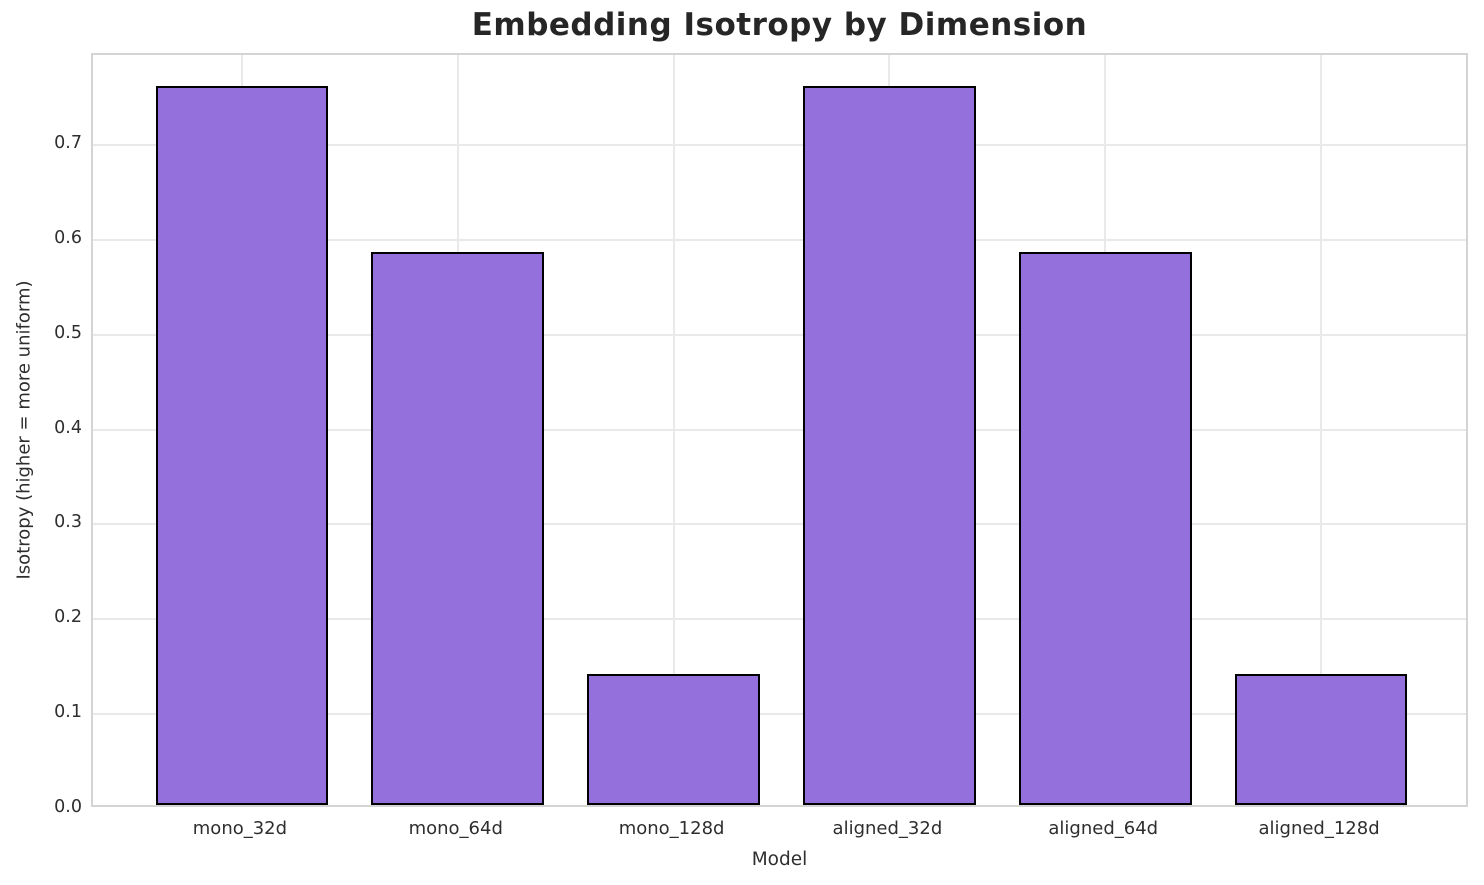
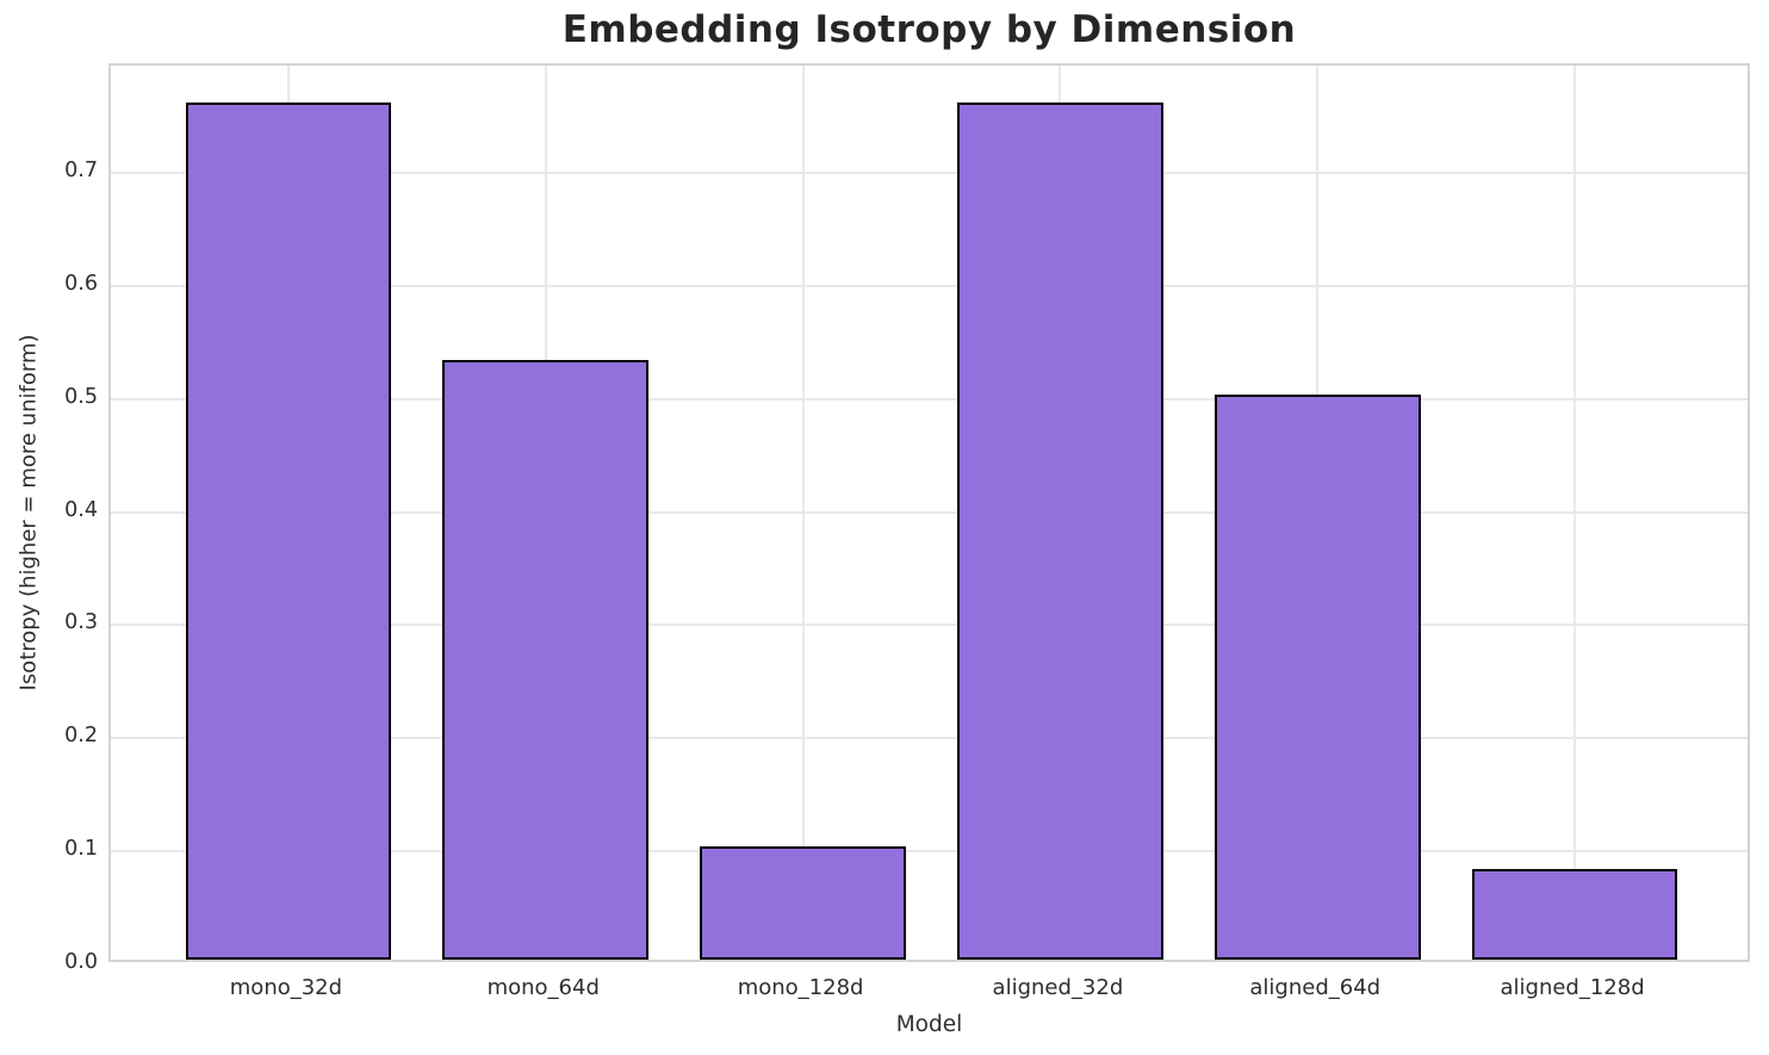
mono_64d: 0.58 -> 0.53
mono_128d: 0.14 -> 0.10
aligned_64d: 0.58 -> 0.50
aligned_128d: 0.14 -> 0.08
